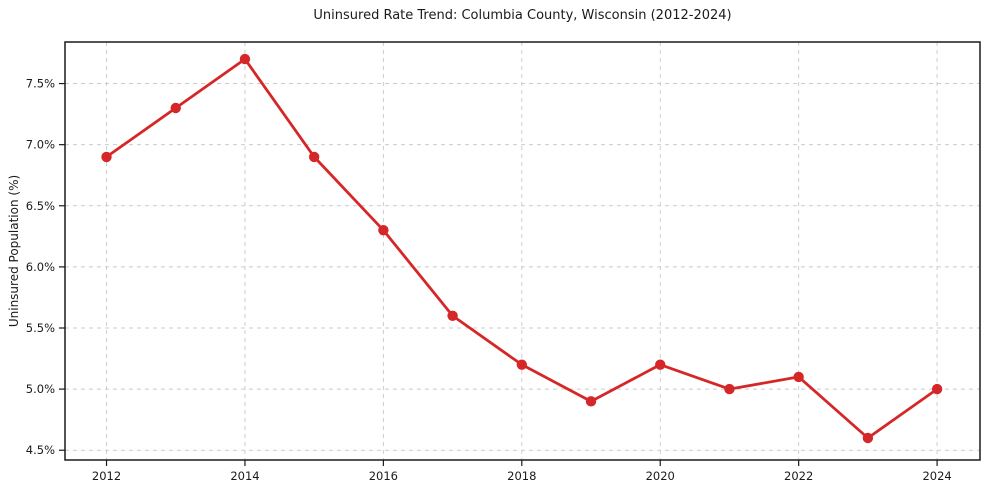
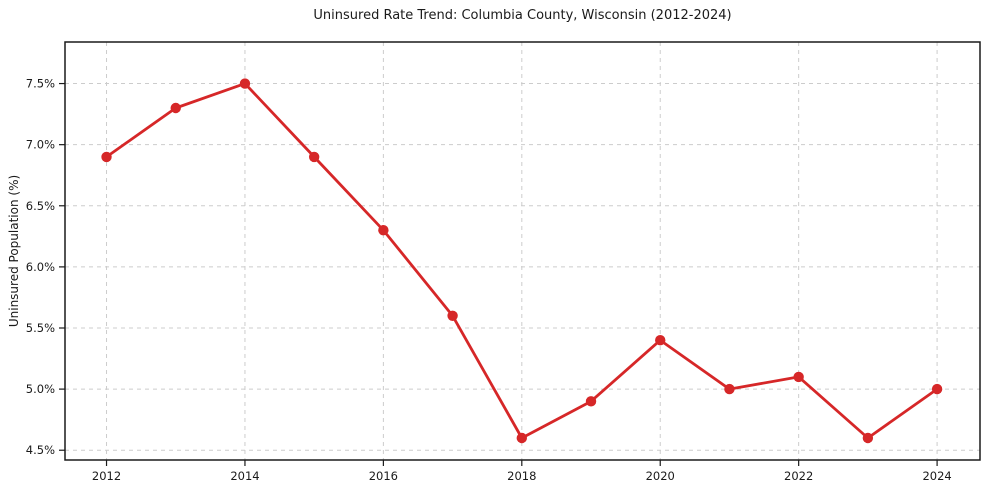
2014: 7.7% -> 7.5%
2018: 5.2% -> 4.6%
2020: 5.2% -> 5.4%
